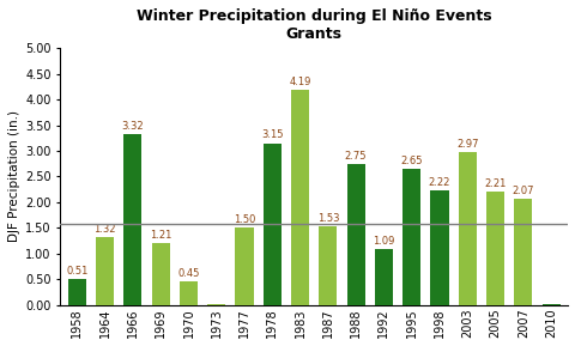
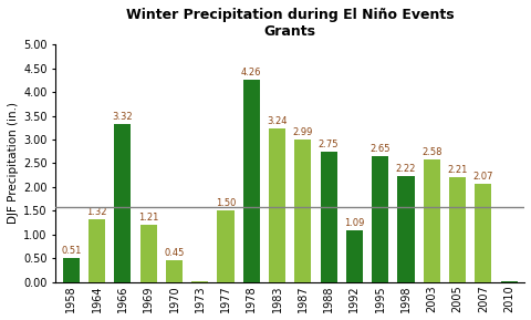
1978: 3.15 -> 4.26
1983: 4.19 -> 3.24
1987: 1.53 -> 2.99
2003: 2.97 -> 2.58
